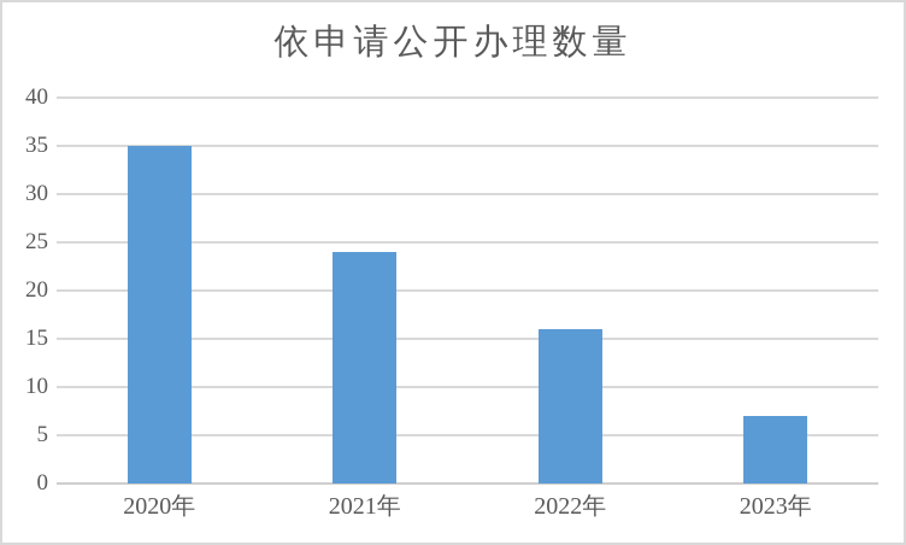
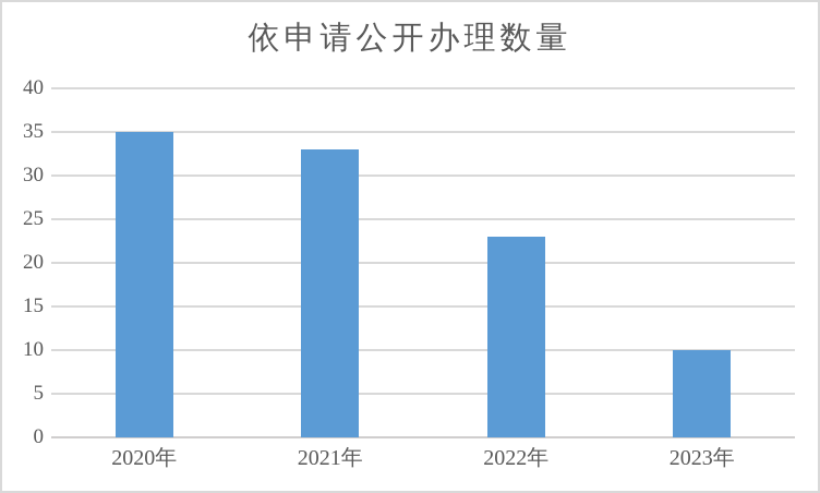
2021年: 24 -> 33
2022年: 16 -> 23
2023年: 7 -> 10
